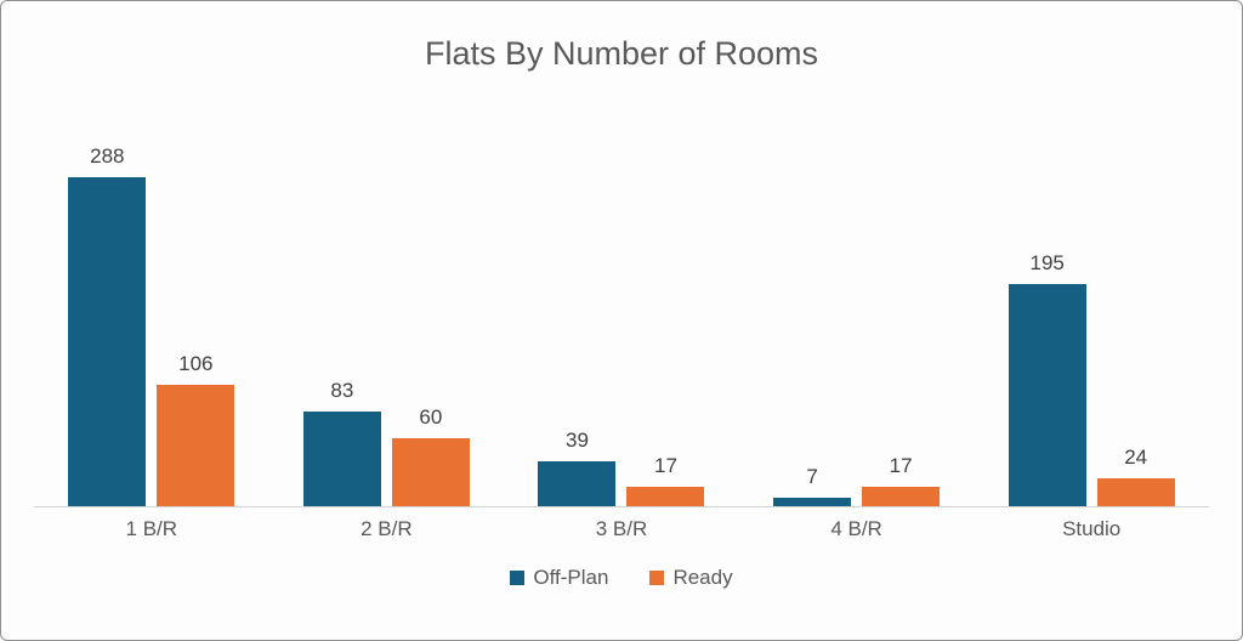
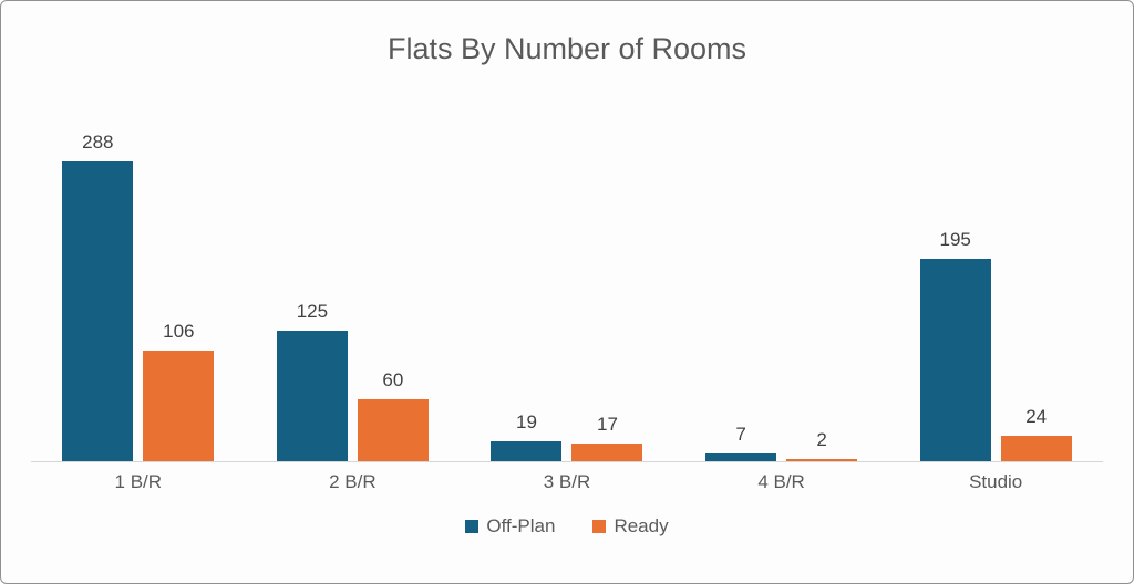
Off-Plan/2 B/R: 83 -> 125
Off-Plan/3 B/R: 39 -> 19
Ready/4 B/R: 17 -> 2
